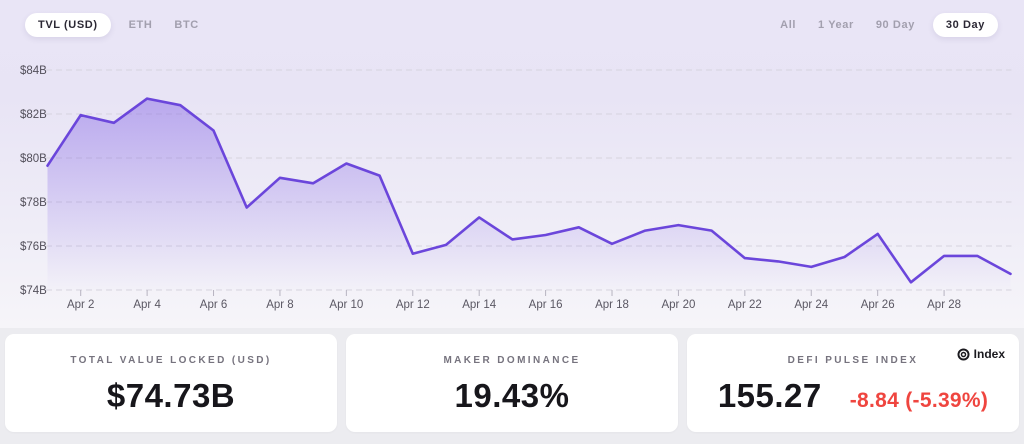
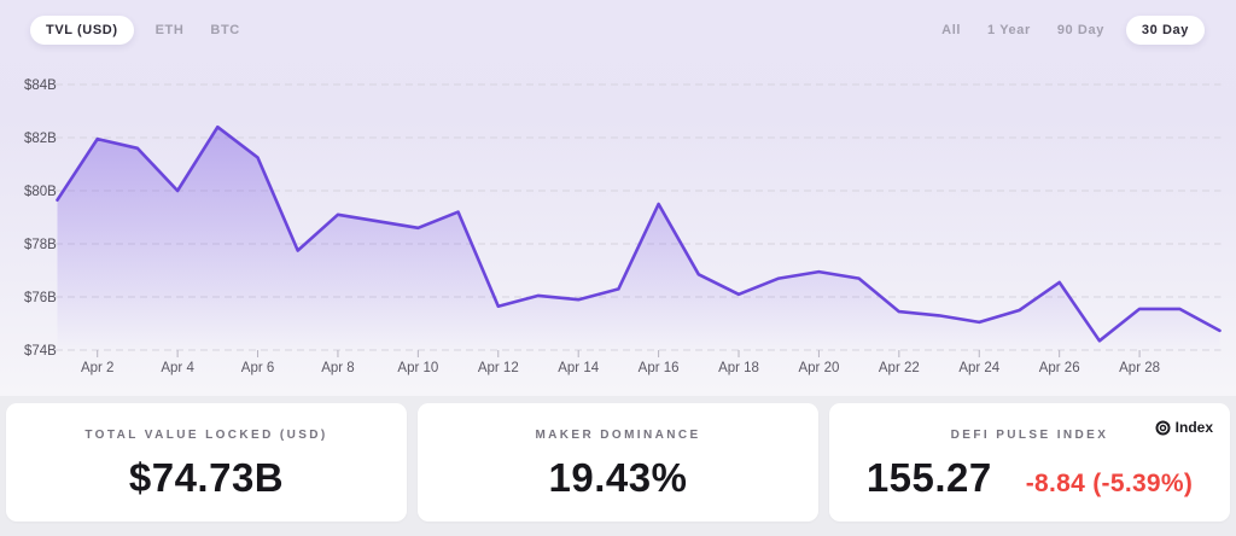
Apr 4: $82.7B -> $80.0B
Apr 10: $79.8B -> $78.6B
Apr 14: $77.3B -> $75.9B
Apr 16: $76.5B -> $79.5B
